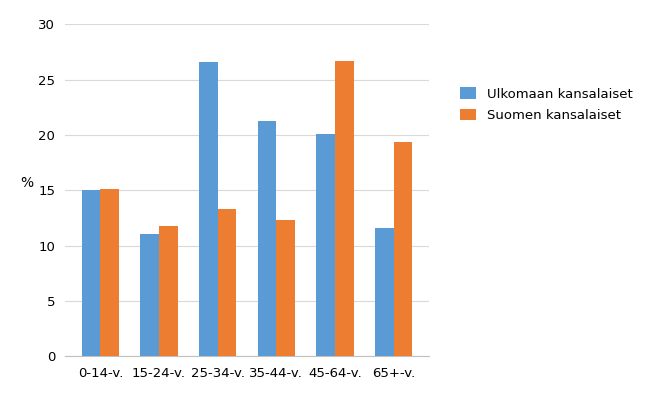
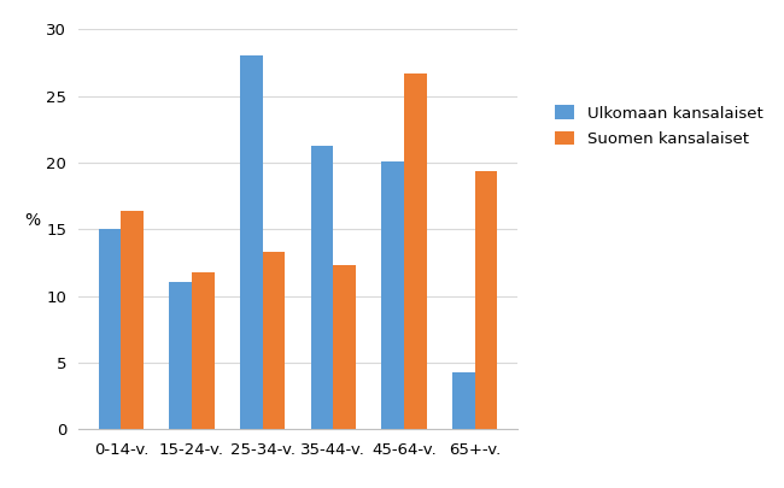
Suomen kansalaiset/0-14-v.: 15.1 -> 16.4
Ulkomaan kansalaiset/25-34-v.: 26.6 -> 28.0
Ulkomaan kansalaiset/65+-v.: 11.6 -> 4.3
